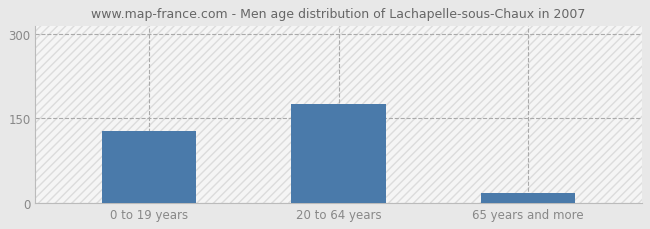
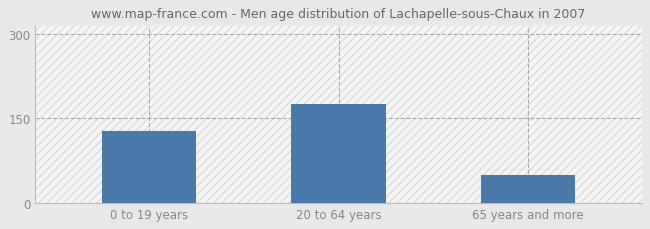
65 years and more: 18 -> 50
